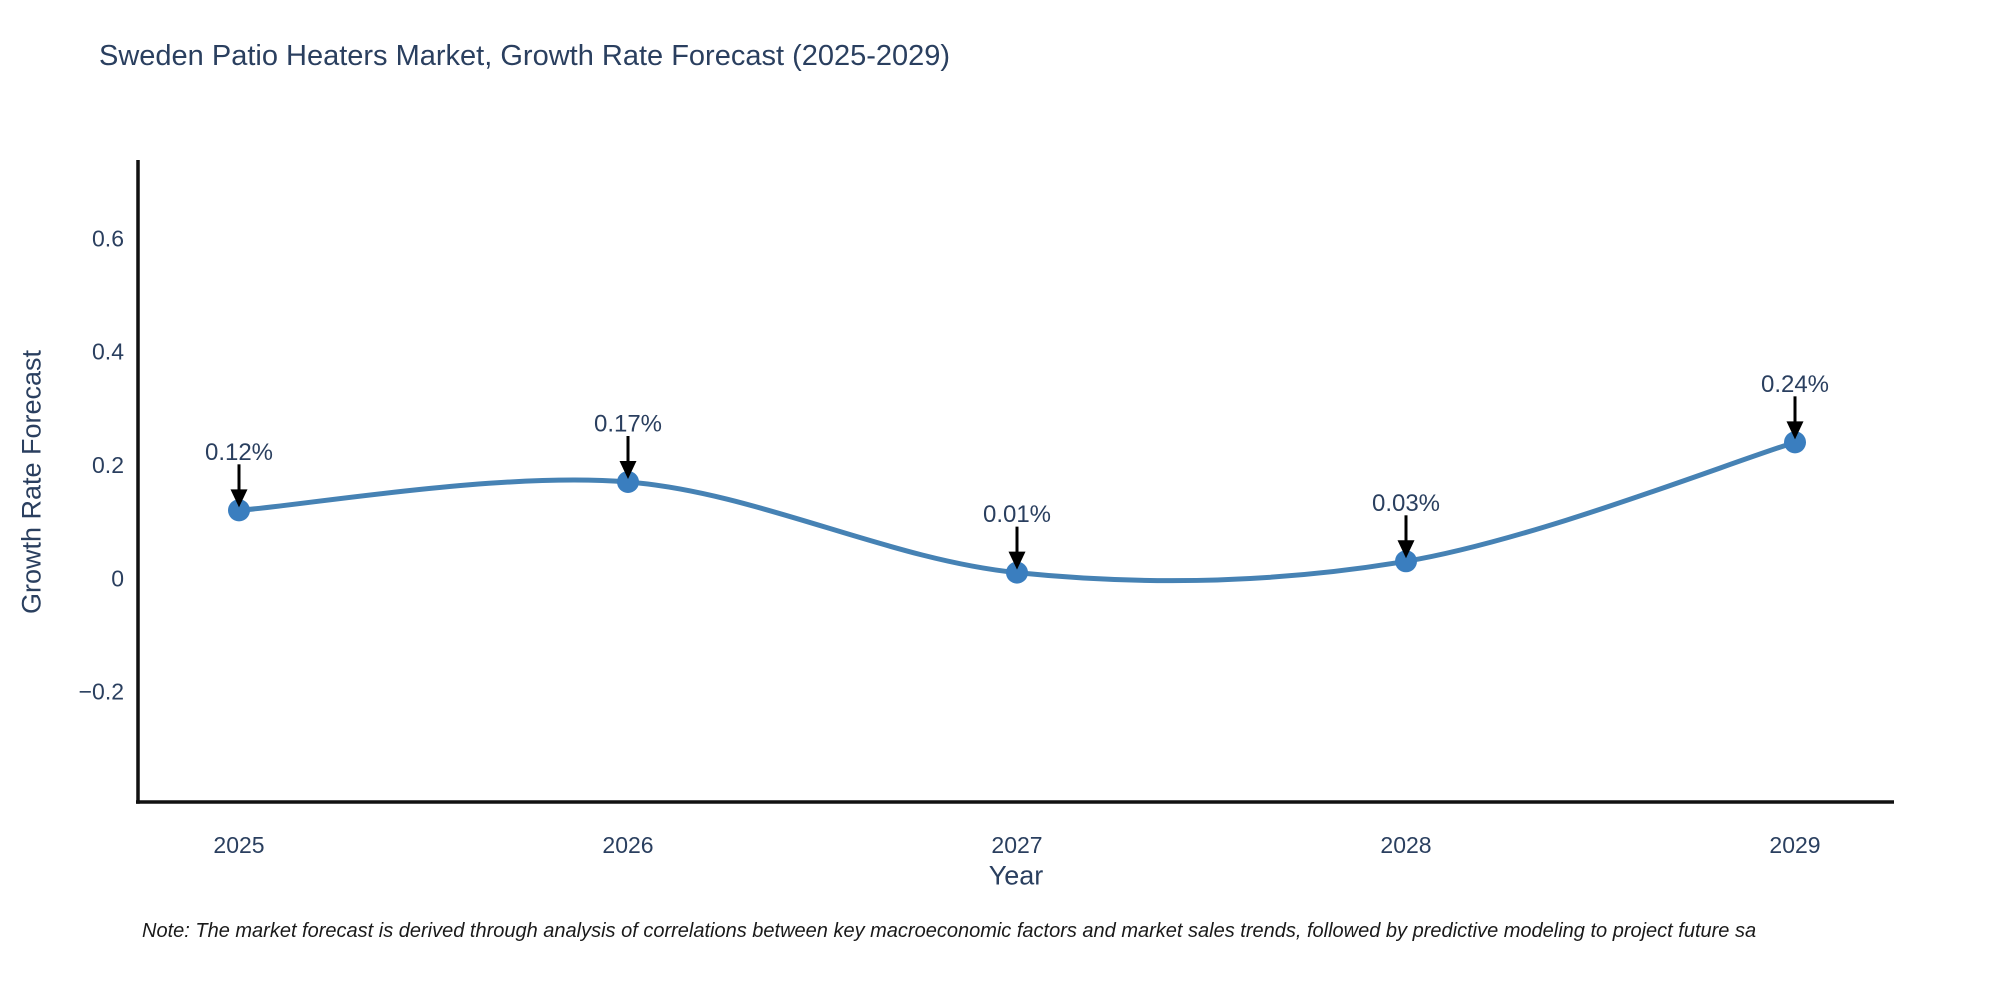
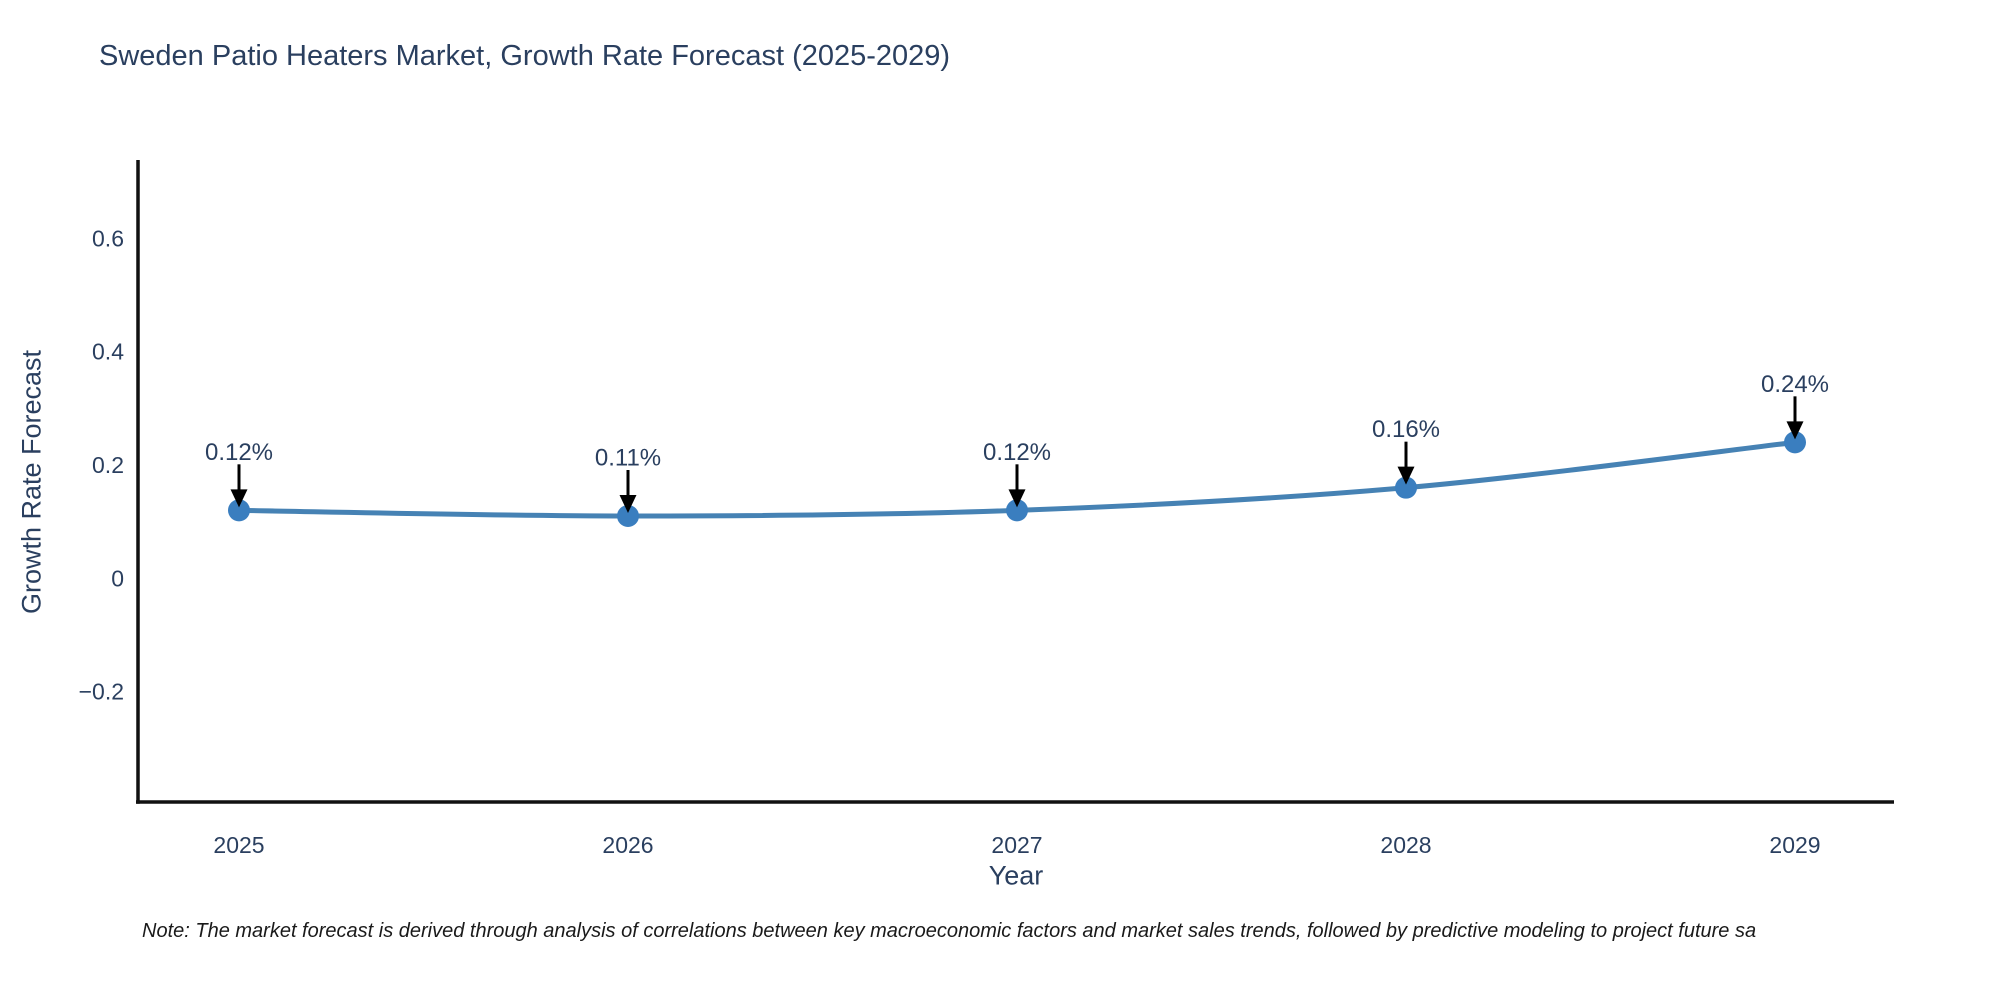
2026: 0.17% -> 0.11%
2027: 0.01% -> 0.12%
2028: 0.03% -> 0.16%
